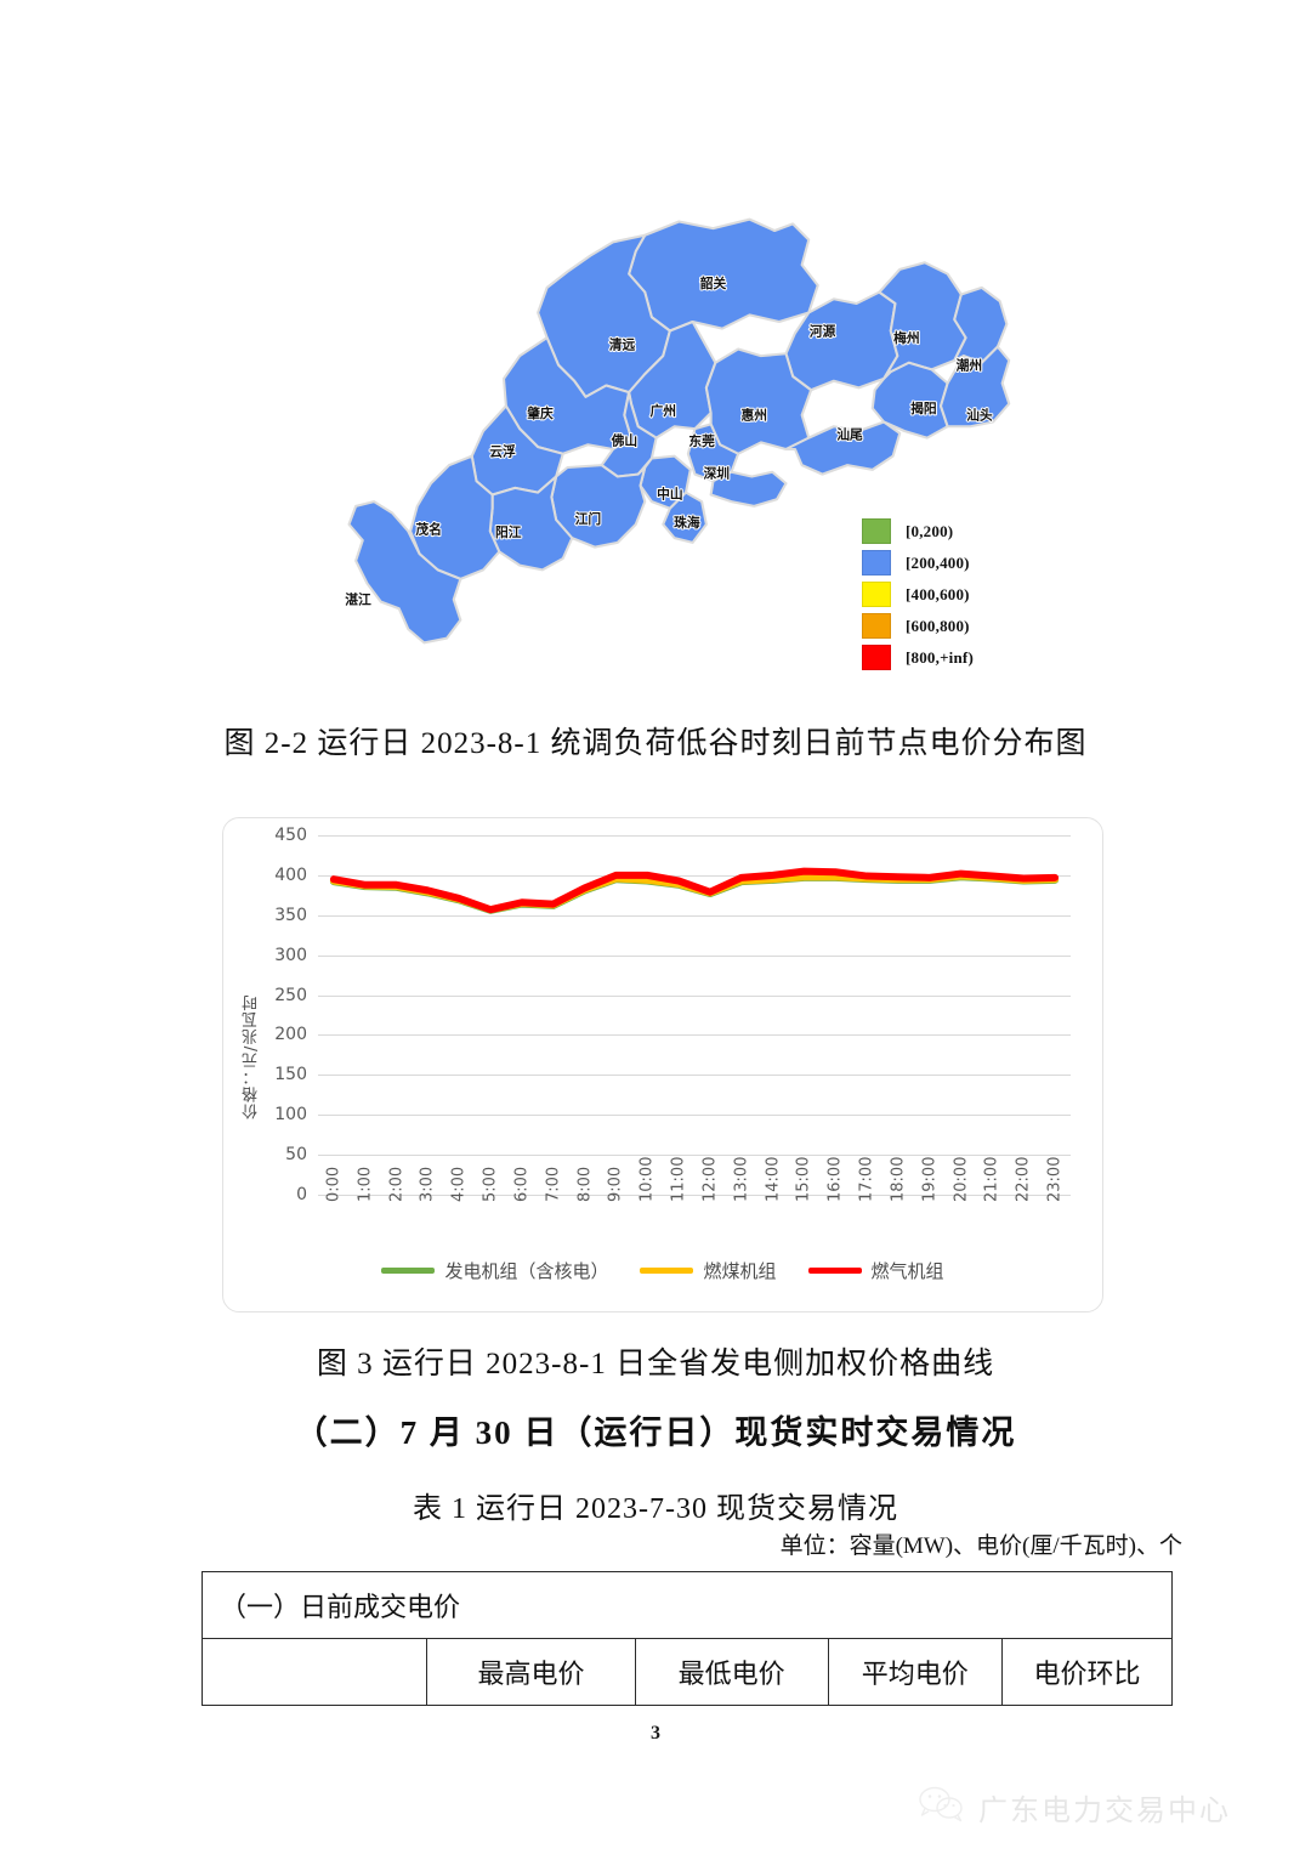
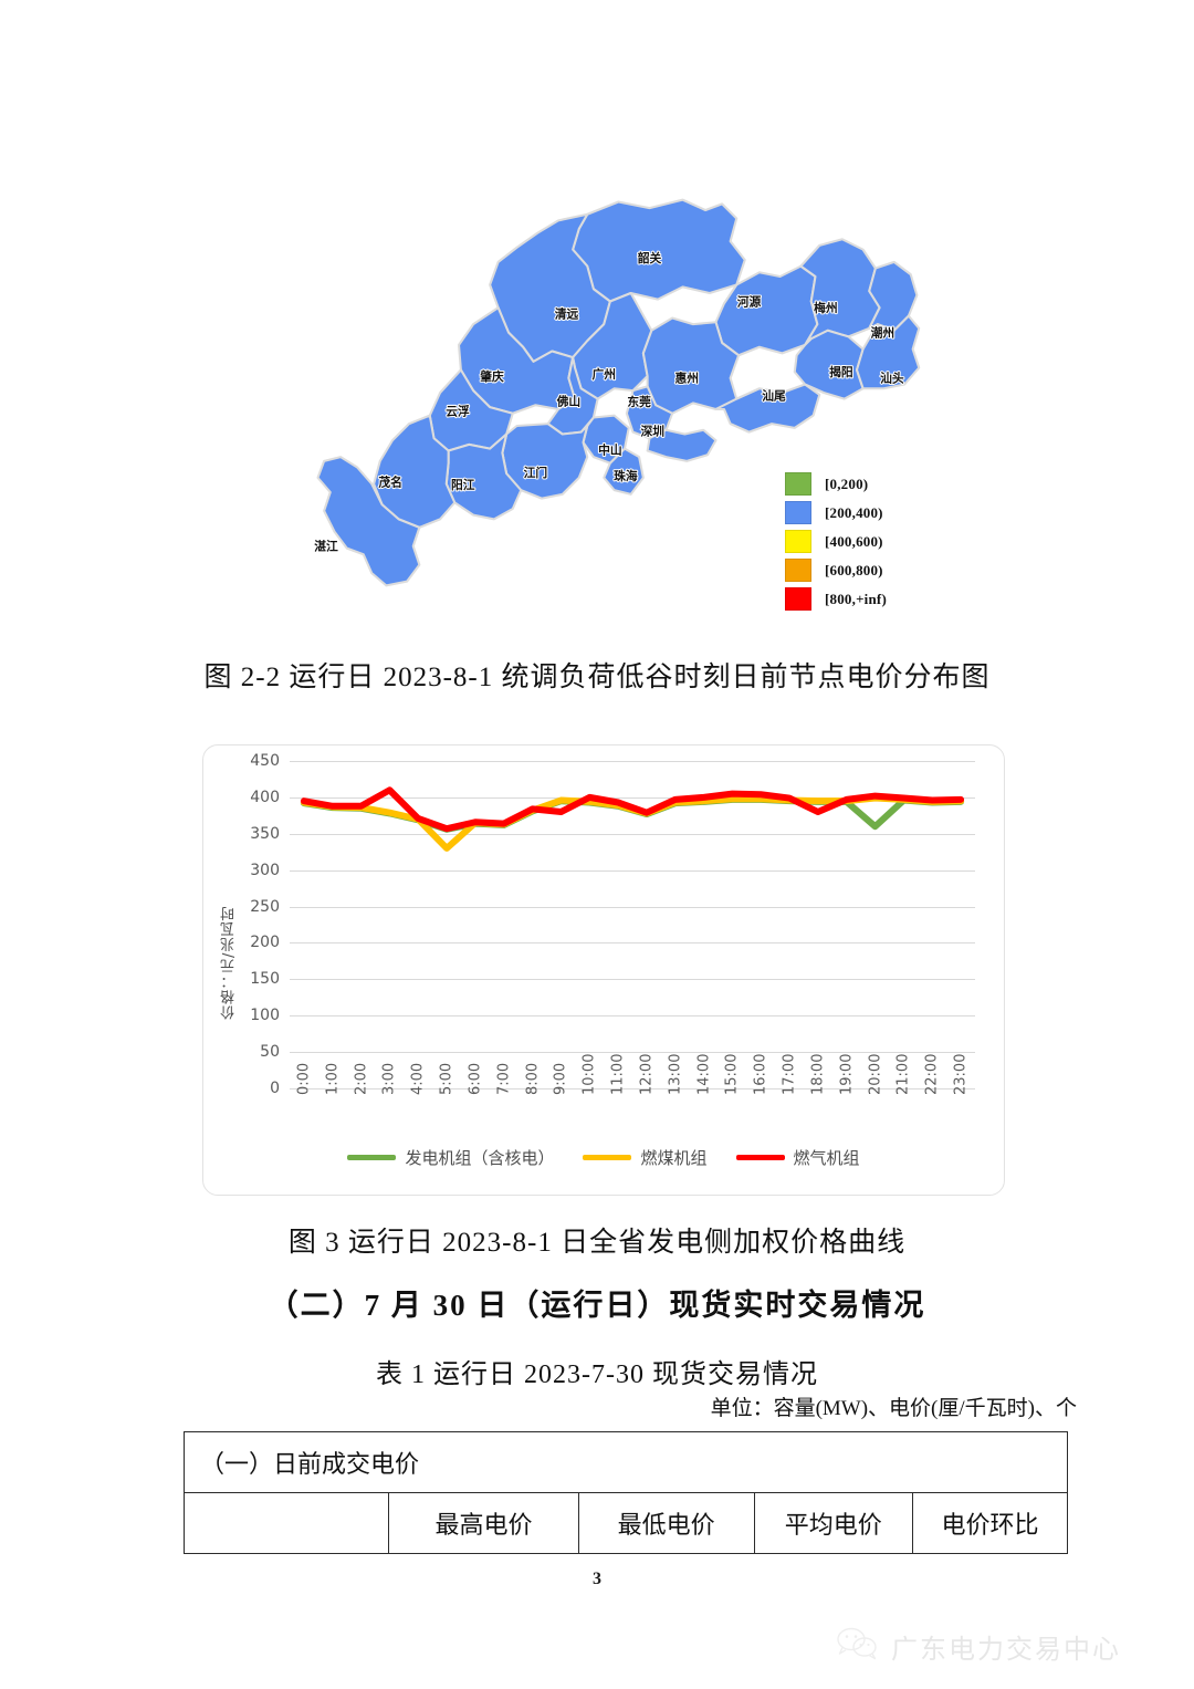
燃气机组/3:00: 380 -> 410
燃煤机组/5:00: 360 -> 330
燃气机组/9:00: 400 -> 380
燃气机组/18:00: 400 -> 380
发电机组（含核电）/20:00: 400 -> 360
